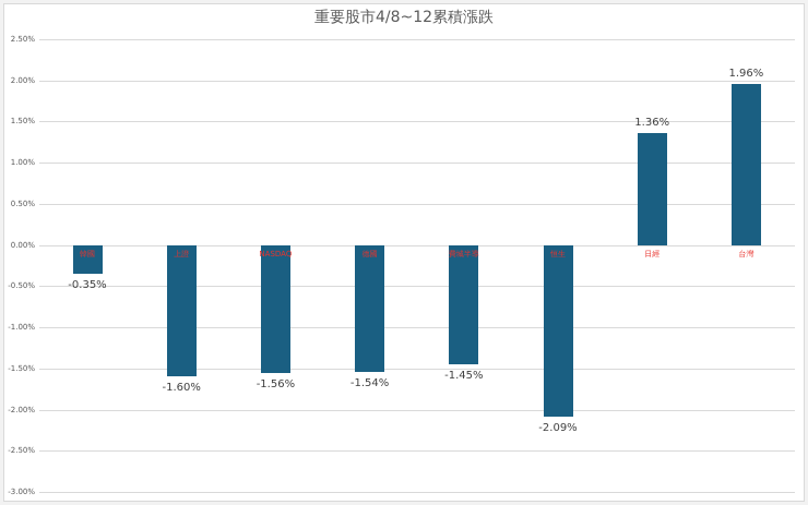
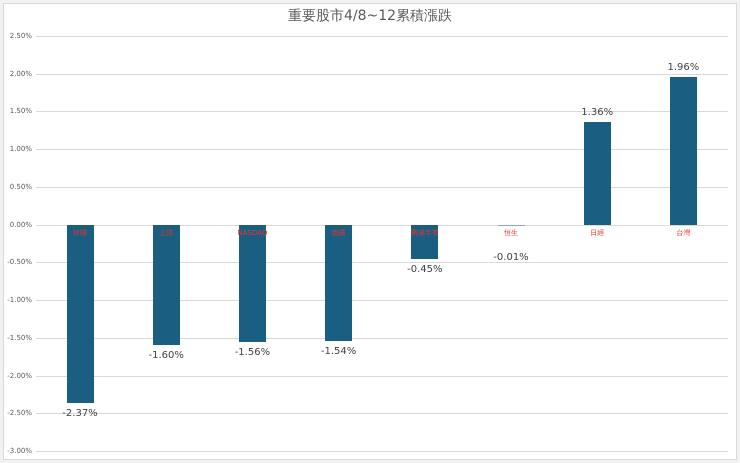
韓國: -0.35% -> -2.37%
費城半導: -1.45% -> -0.45%
恒生: -2.09% -> -0.01%
